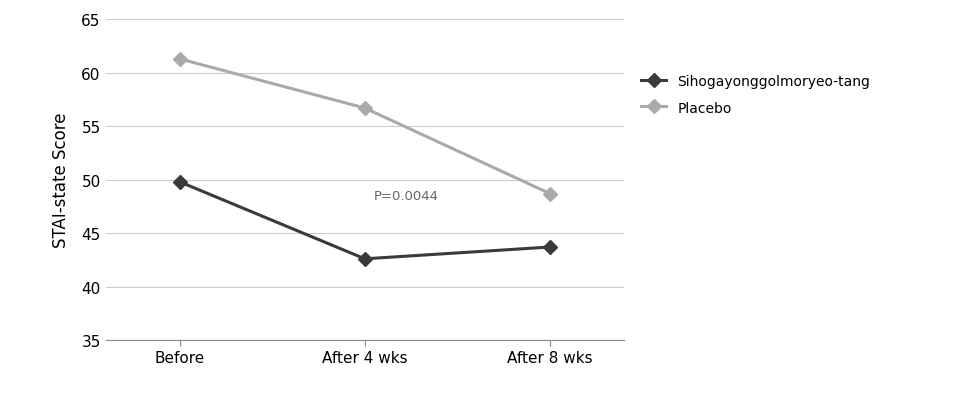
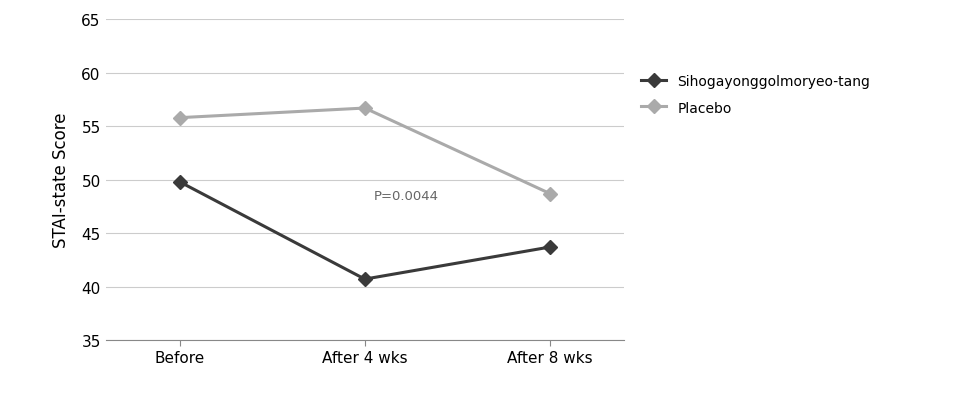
Placebo/Before: 61.3 -> 55.8
Sihogayonggolmoryeo-tang/After 4 wks: 42.6 -> 40.7
